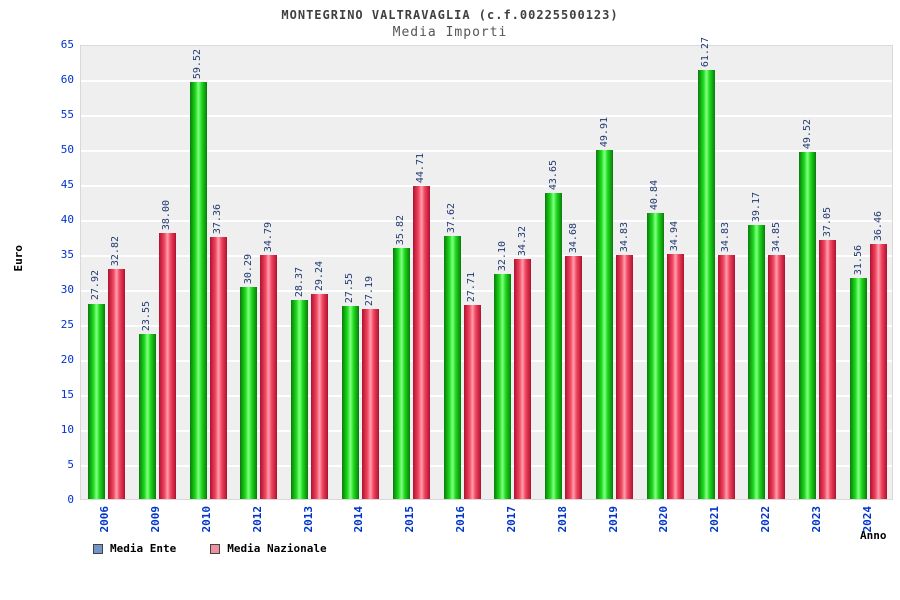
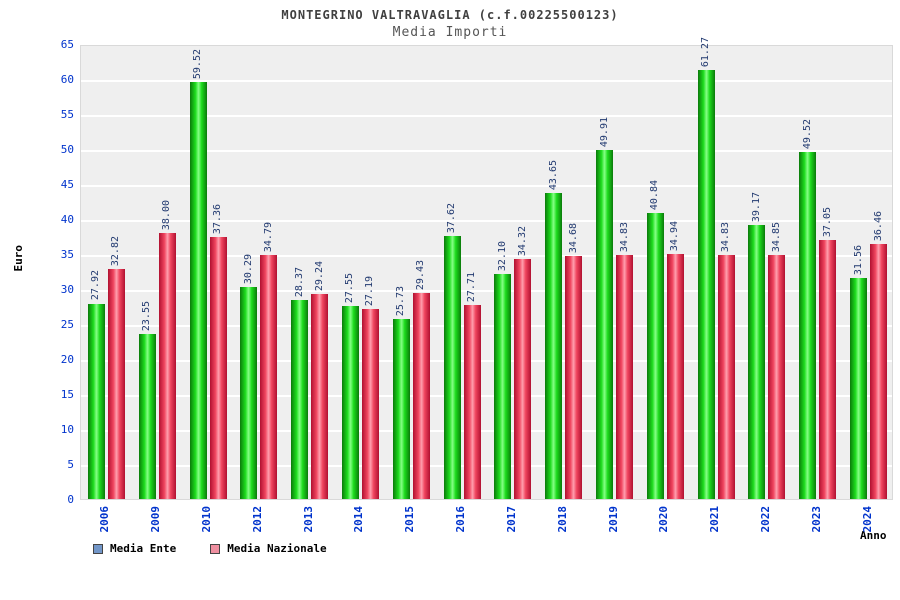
Media Ente/2015: 35.82 -> 25.73
Media Nazionale/2015: 44.71 -> 29.43
